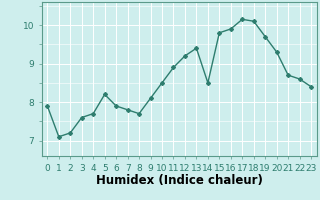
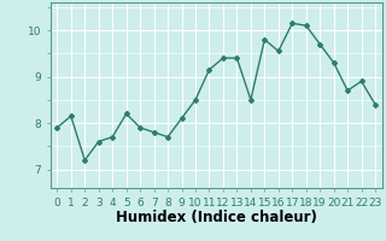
1: 7.10 -> 8.15
11: 8.90 -> 9.15
12: 9.20 -> 9.40
16: 9.90 -> 9.55
22: 8.60 -> 8.90
